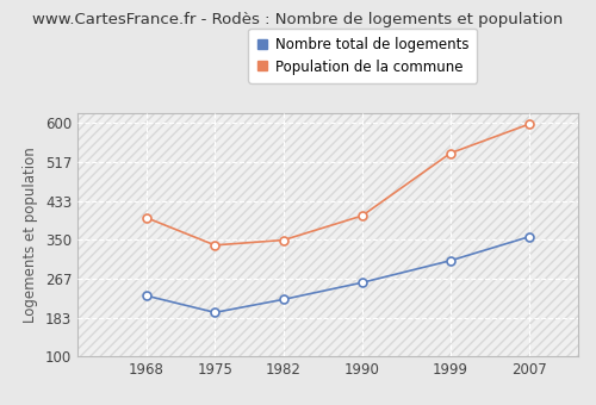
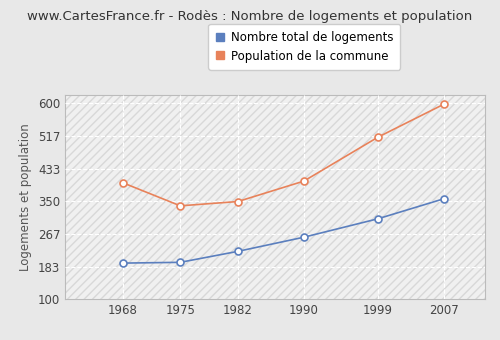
Nombre total de logements/1968: 230 -> 192
Population de la commune/1999: 535 -> 513
